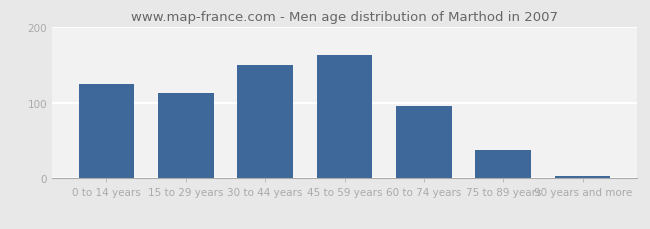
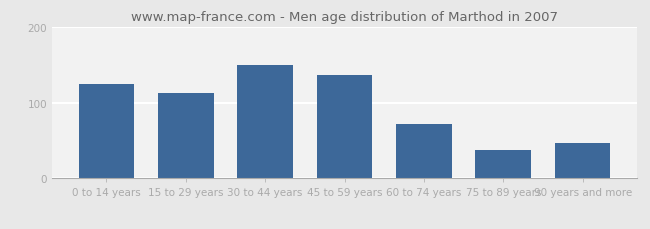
45 to 59 years: 163 -> 136
60 to 74 years: 96 -> 72
90 years and more: 3 -> 46
